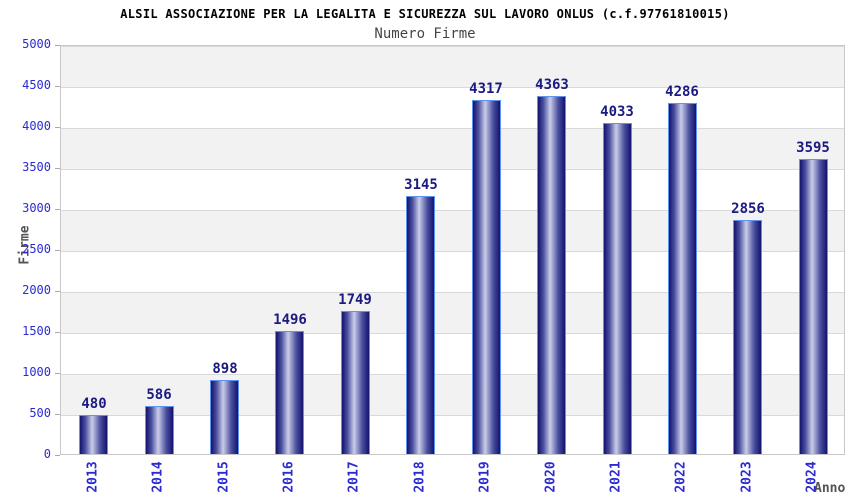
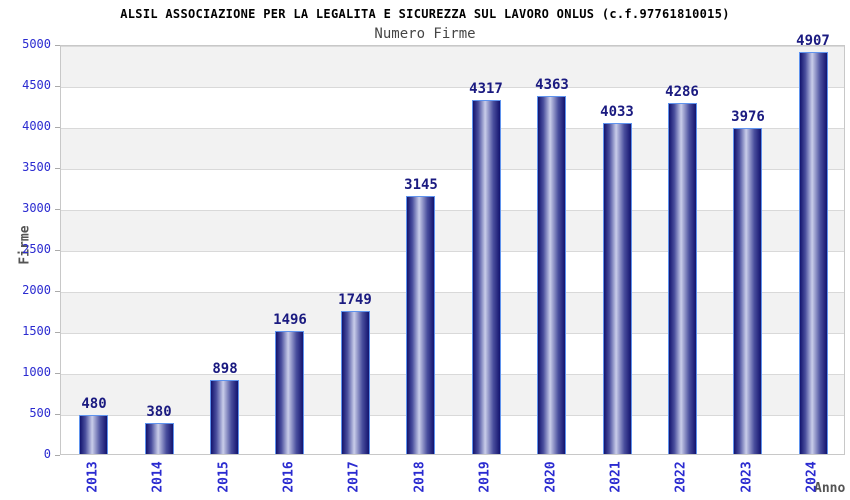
2014: 586 -> 380
2023: 2856 -> 3976
2024: 3595 -> 4907
